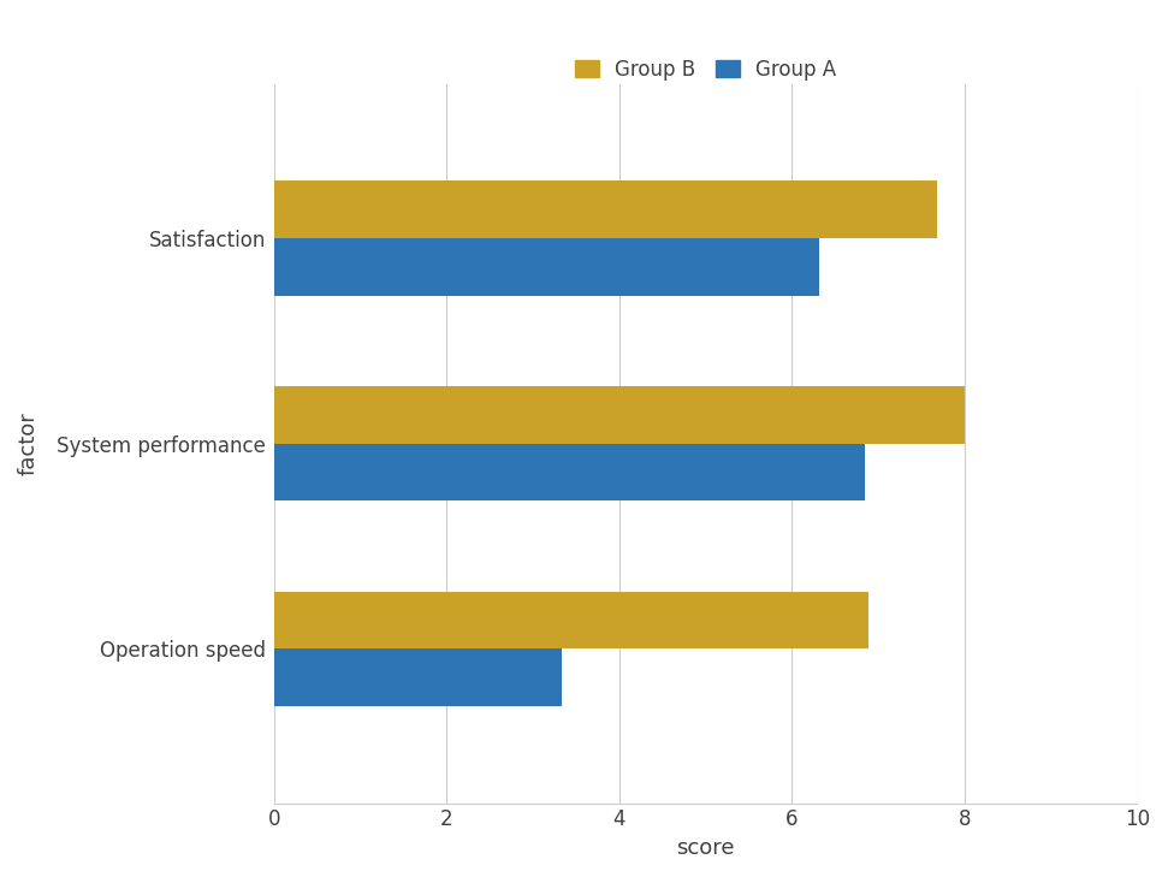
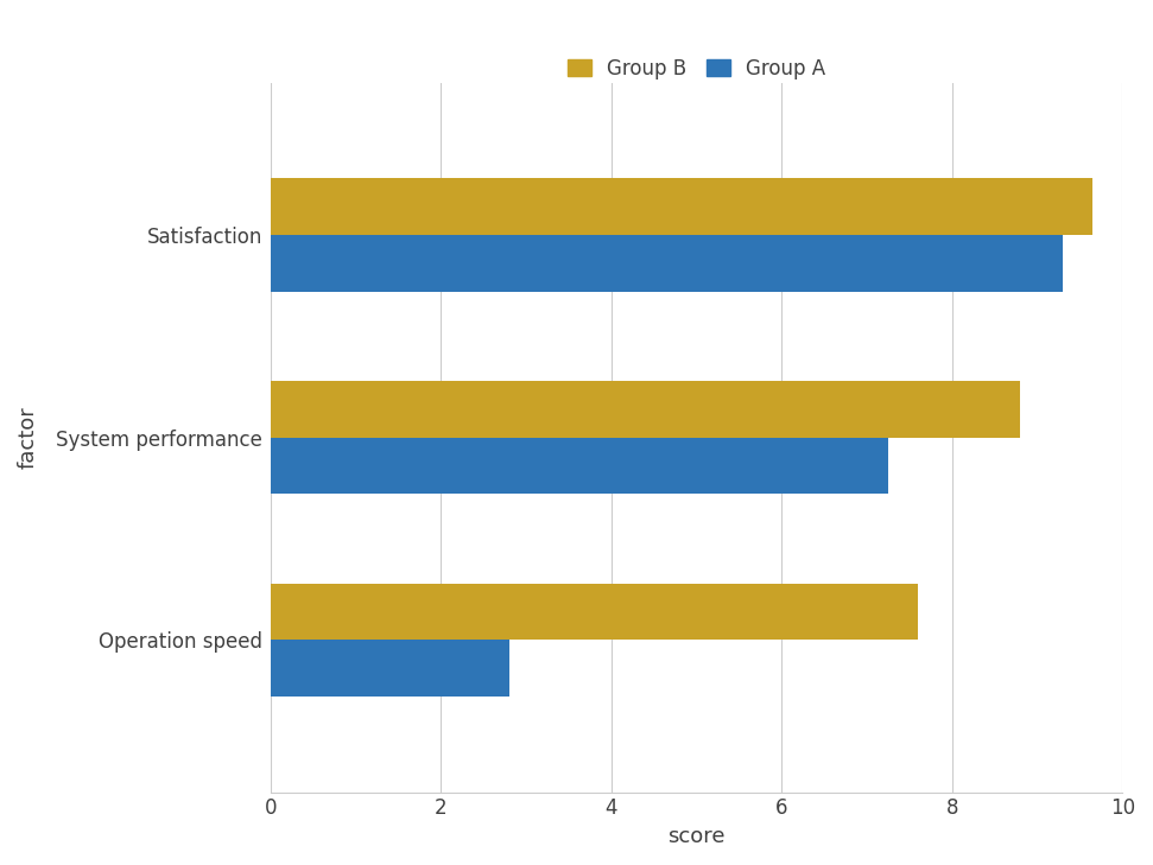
Group B/Satisfaction: 7.68 -> 9.65
Group A/Satisfaction: 6.32 -> 9.30
Group B/System performance: 8.00 -> 8.80
Group A/System performance: 6.84 -> 7.25
Group B/Operation speed: 6.88 -> 7.60
Group A/Operation speed: 3.34 -> 2.80
